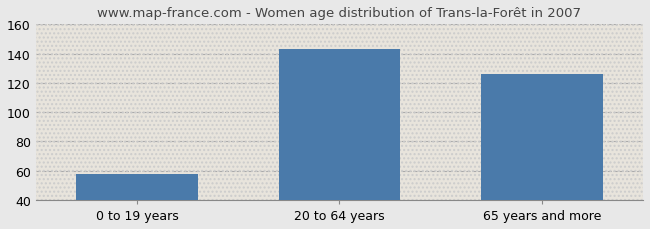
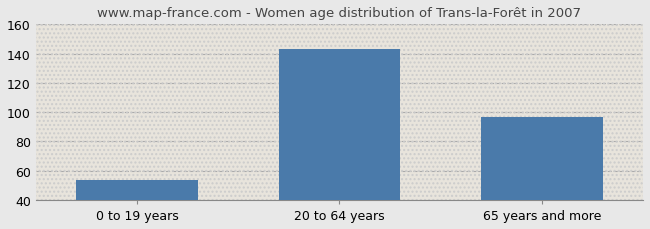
0 to 19 years: 58 -> 54
65 years and more: 126 -> 97
